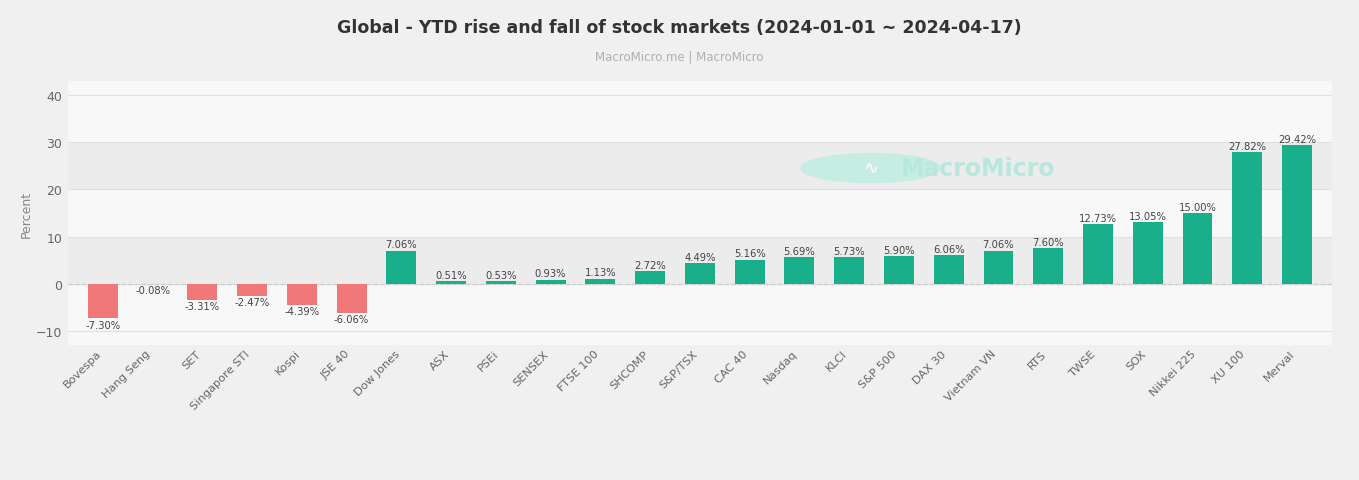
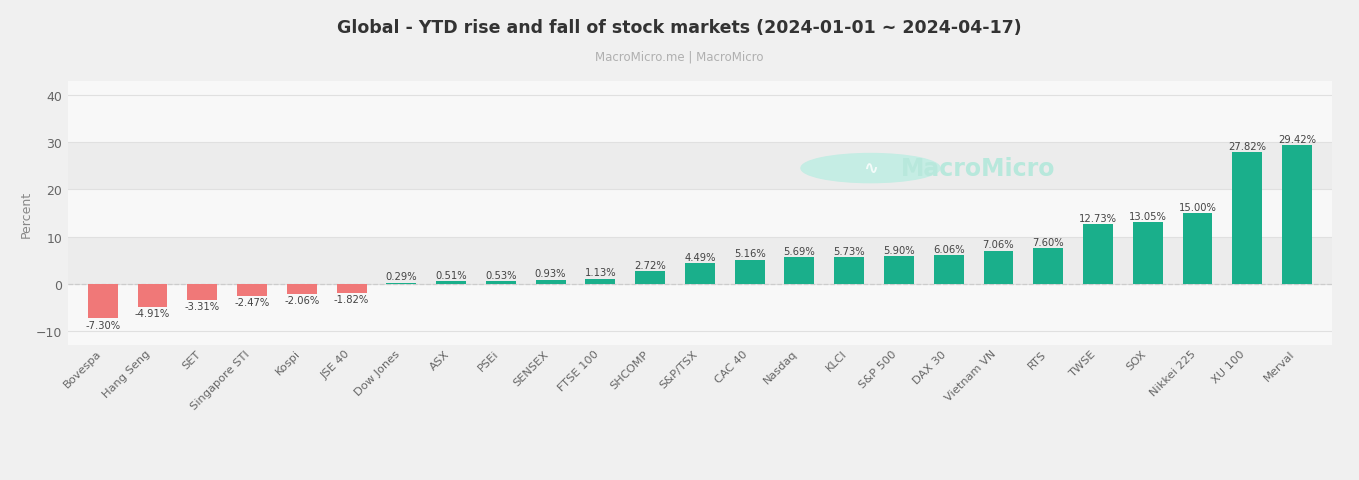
Hang Seng: -0.08% -> -4.91%
Kospi: -4.39% -> -2.06%
JSE 40: -6.06% -> -1.82%
Dow Jones: 7.06% -> 0.29%
